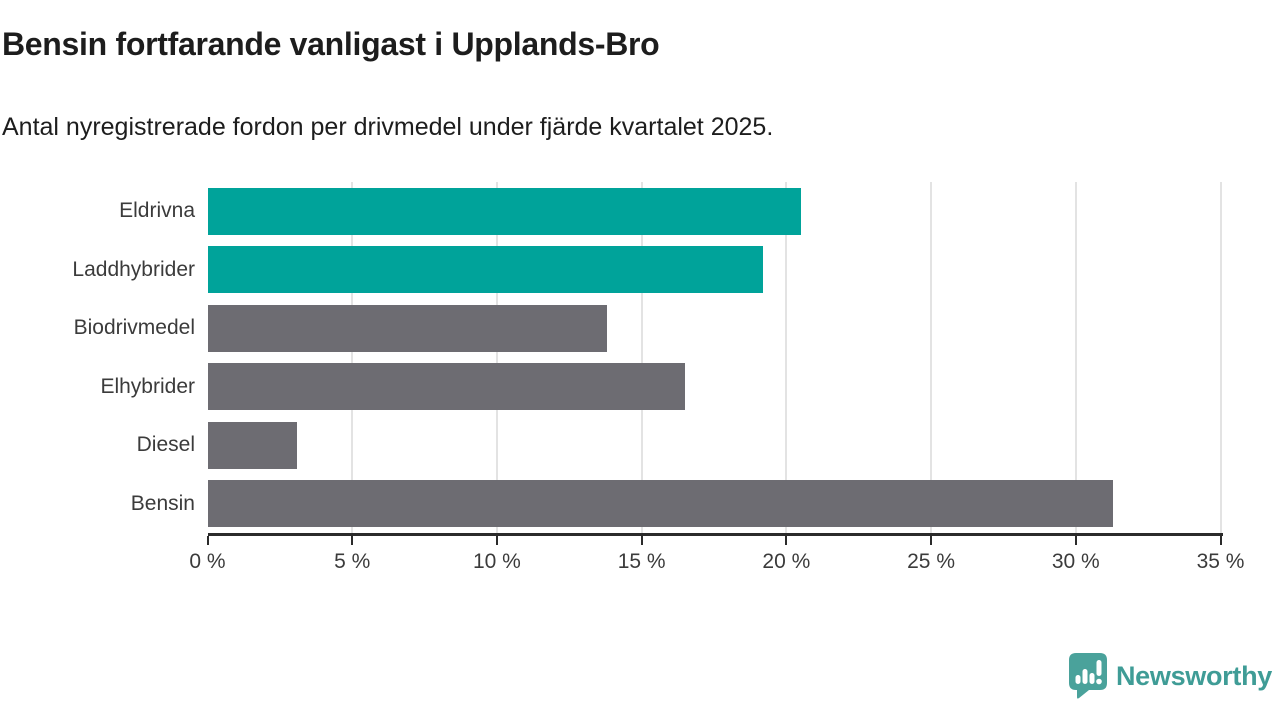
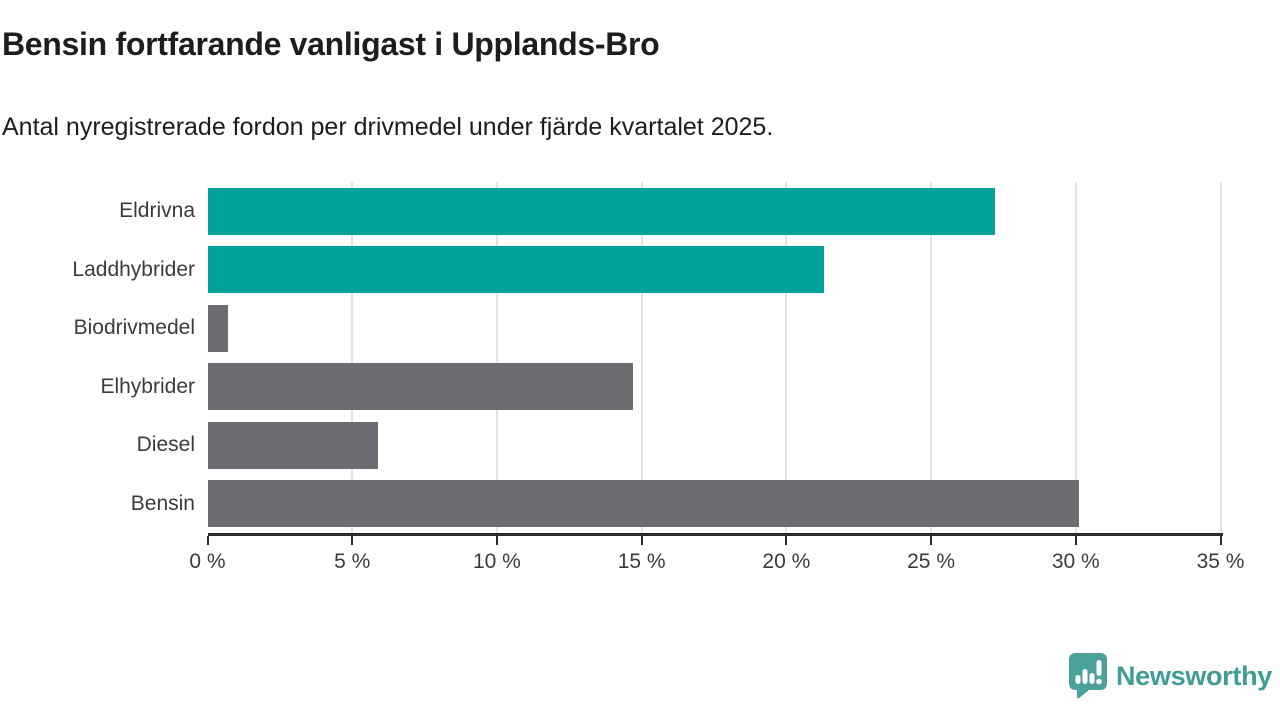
Eldrivna: 20.5% -> 27.2%
Laddhybrider: 19.2% -> 21.3%
Biodrivmedel: 13.8% -> 0.7%
Elhybrider: 16.5% -> 14.7%
Diesel: 3.1% -> 5.9%
Bensin: 31.3% -> 30.1%
